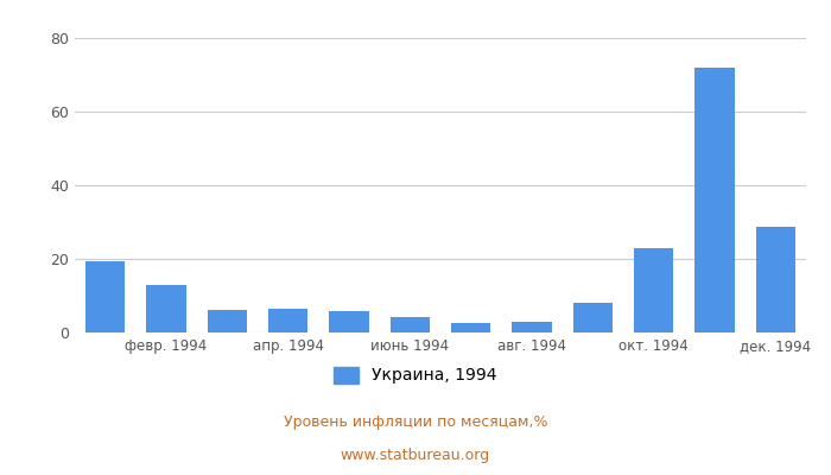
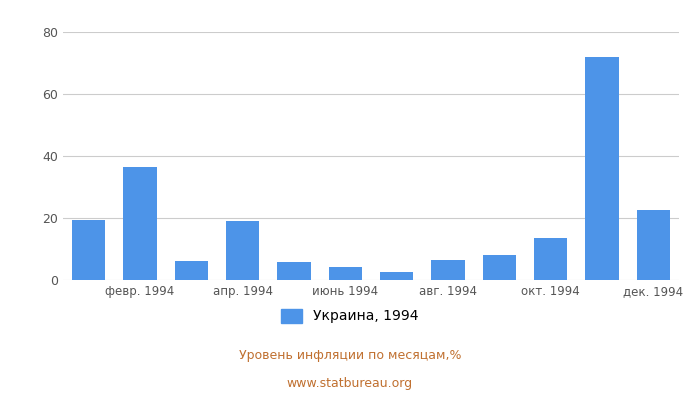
февр. 1994: 12.8 -> 36.5
апр. 1994: 6.3 -> 19.0
авг. 1994: 2.9 -> 6.5
окт. 1994: 22.8 -> 13.5
дек. 1994: 28.8 -> 22.5
